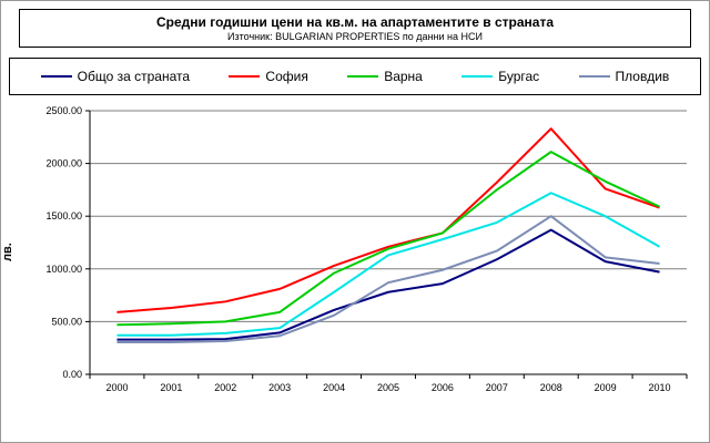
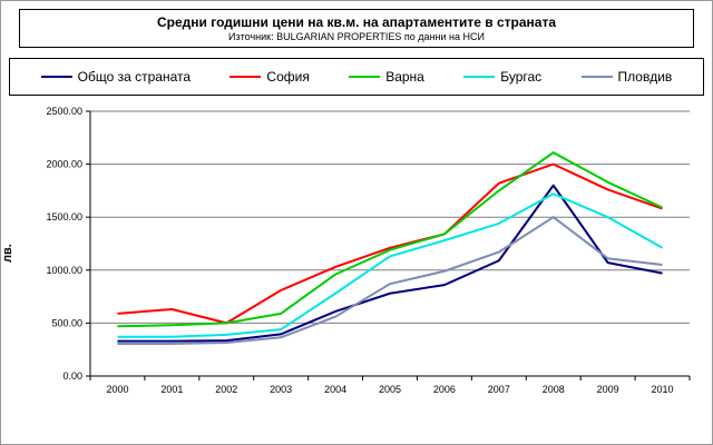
София/2002: 700 -> 500
Общо за страната/2008: 1400 -> 1800
София/2008: 2300 -> 2000
